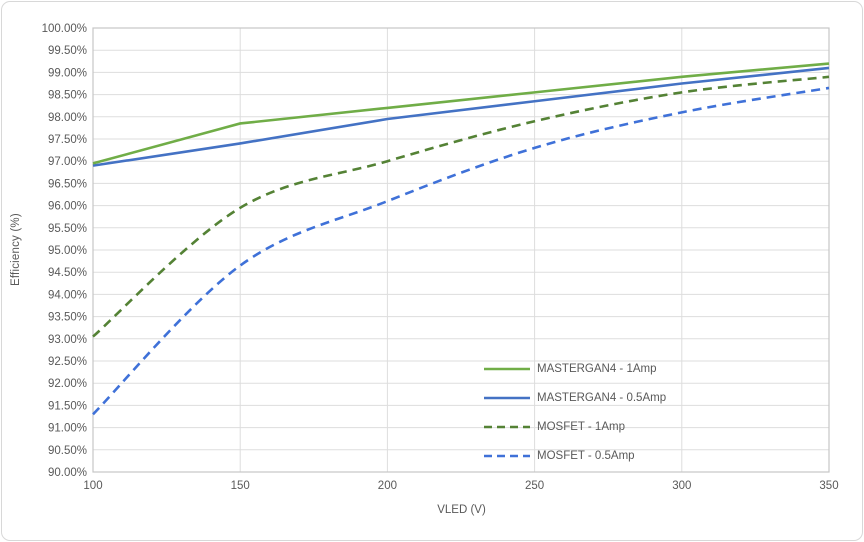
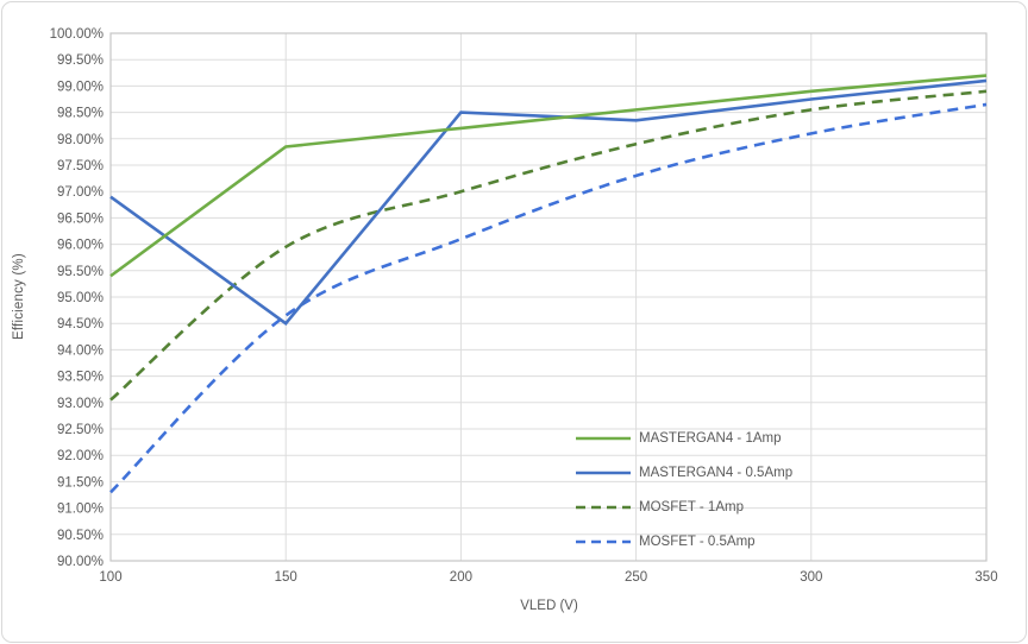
MASTERGAN4 - 1Amp/100: 97.0% -> 95.4%
MASTERGAN4 - 0.5Amp/150: 97.4% -> 94.5%
MASTERGAN4 - 0.5Amp/200: 98.0% -> 98.5%
